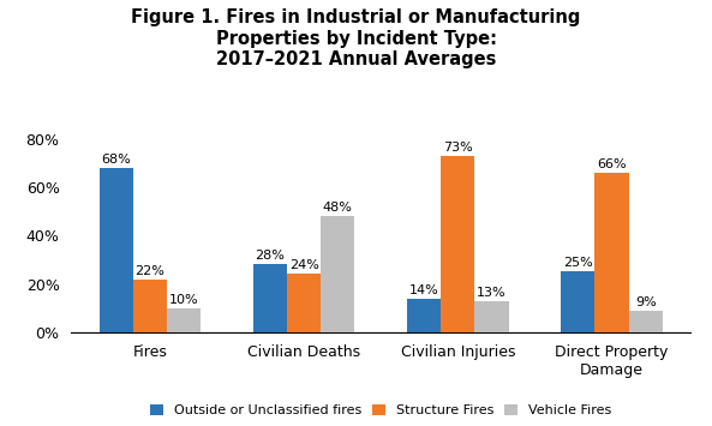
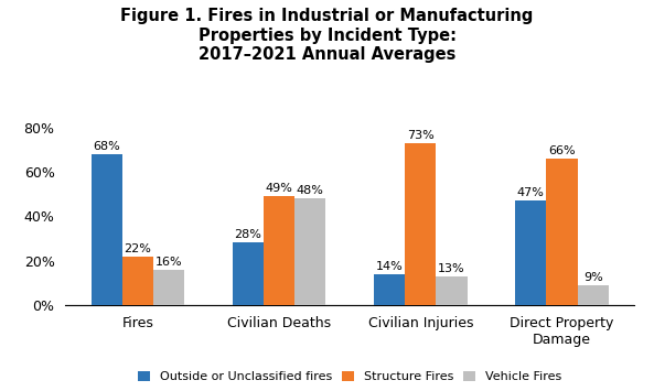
Vehicle Fires/Fires: 10% -> 16%
Structure Fires/Civilian Deaths: 24% -> 49%
Outside or Unclassified fires/Direct Property Damage: 25% -> 47%
